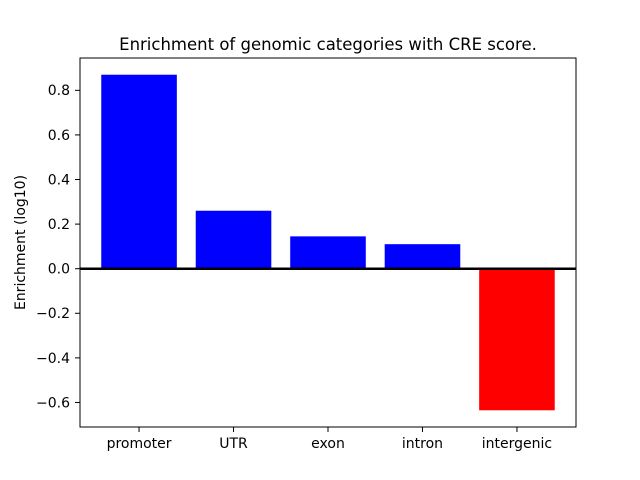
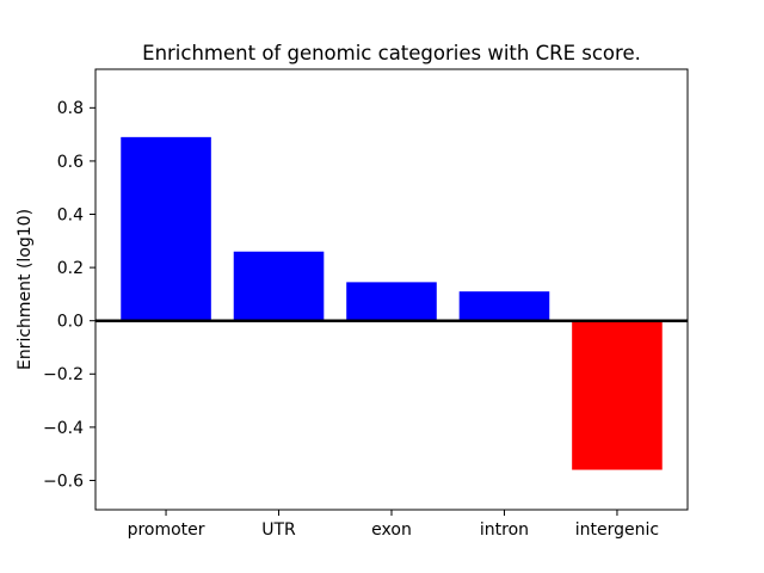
promoter: 0.87 -> 0.69
intergenic: -0.64 -> -0.56
